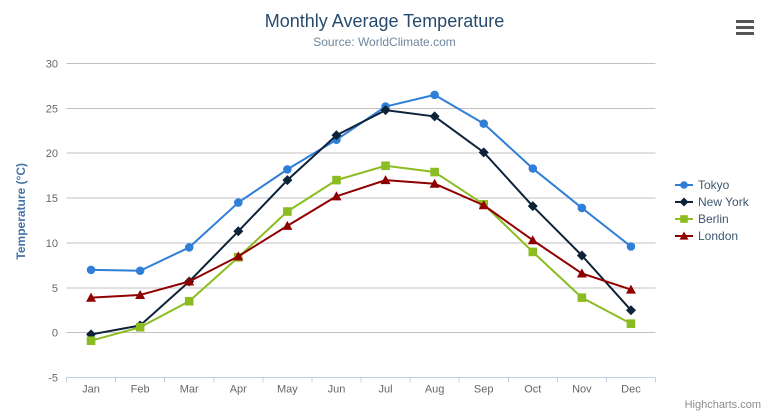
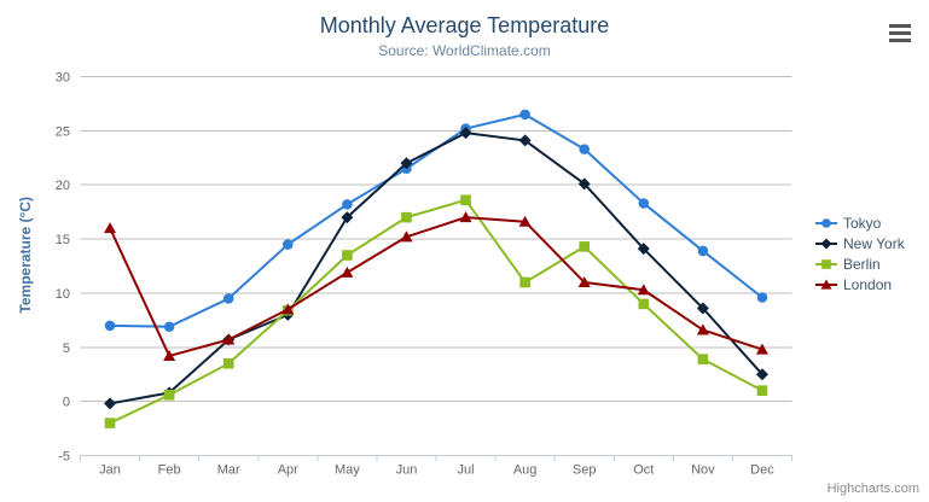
Berlin/Jan: -1 -> -2
London/Jan: 4 -> 16
New York/Apr: 11 -> 8
Berlin/Aug: 18 -> 11
London/Sep: 14 -> 11
